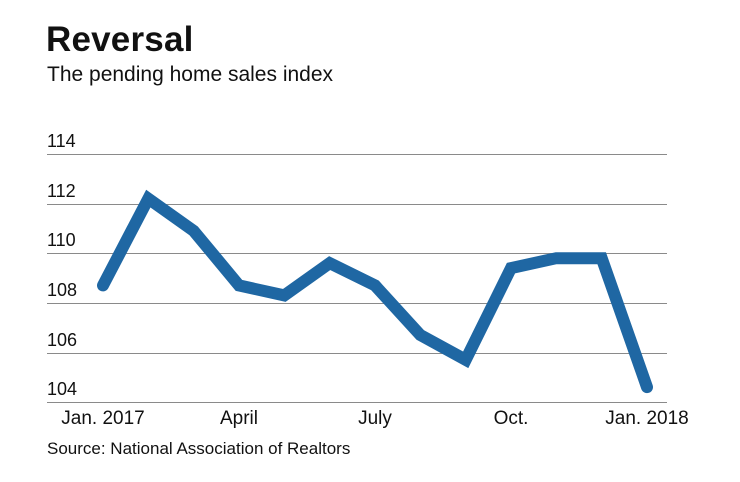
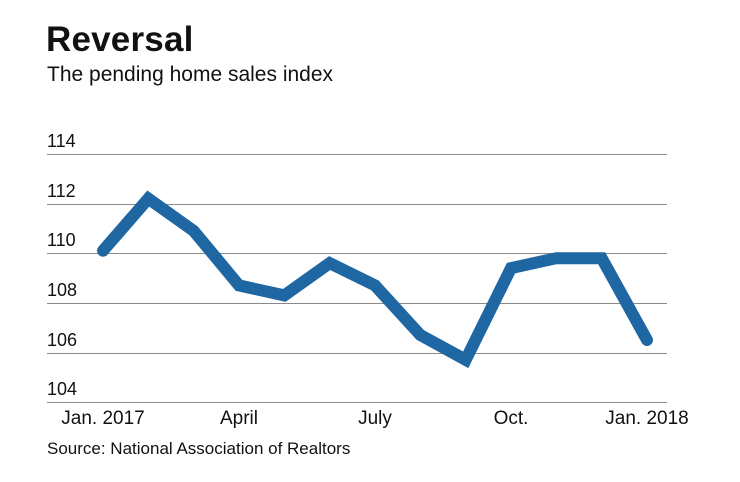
Jan. 2017: 108.7 -> 110.1
Jan. 2018: 104.6 -> 106.5
